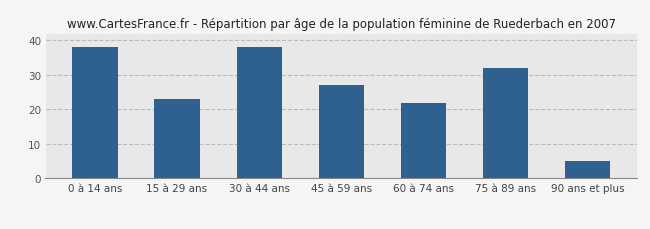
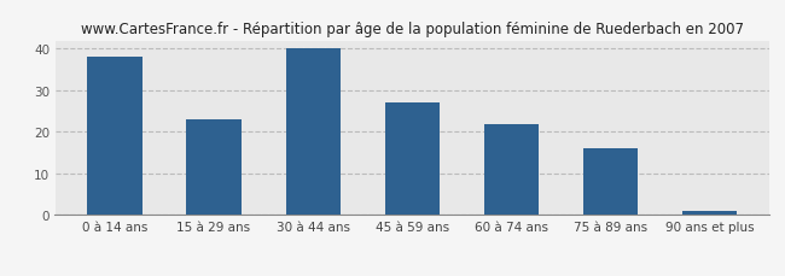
30 à 44 ans: 38 -> 40
75 à 89 ans: 32 -> 16
90 ans et plus: 5 -> 1
